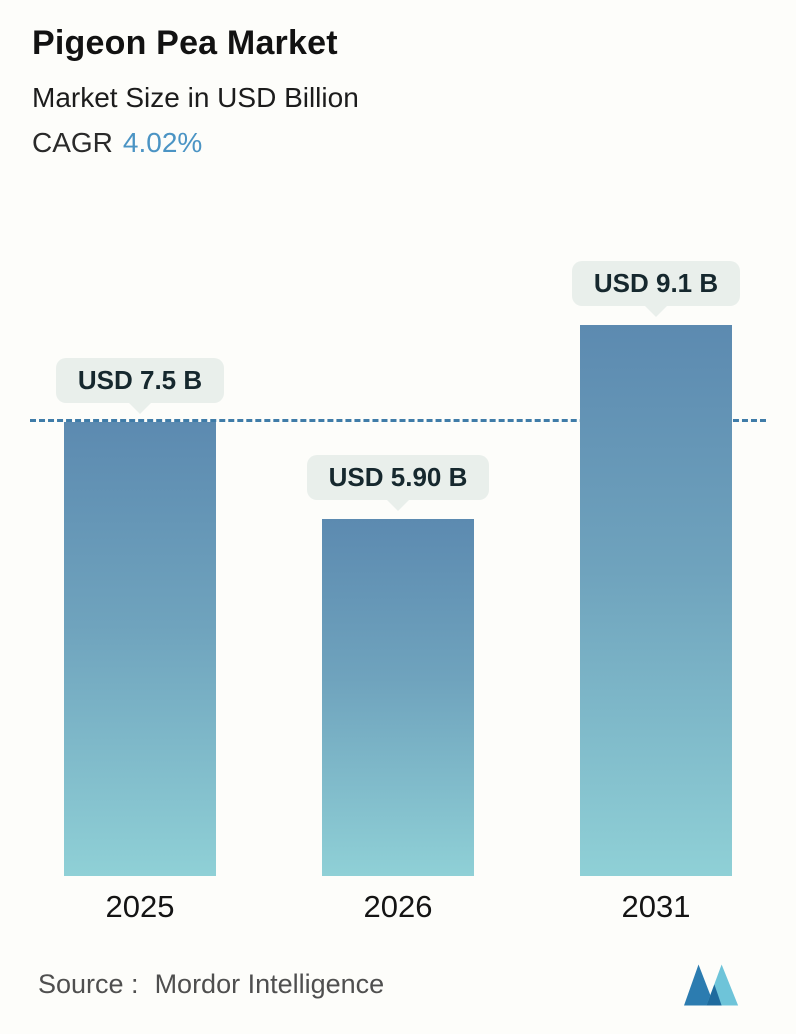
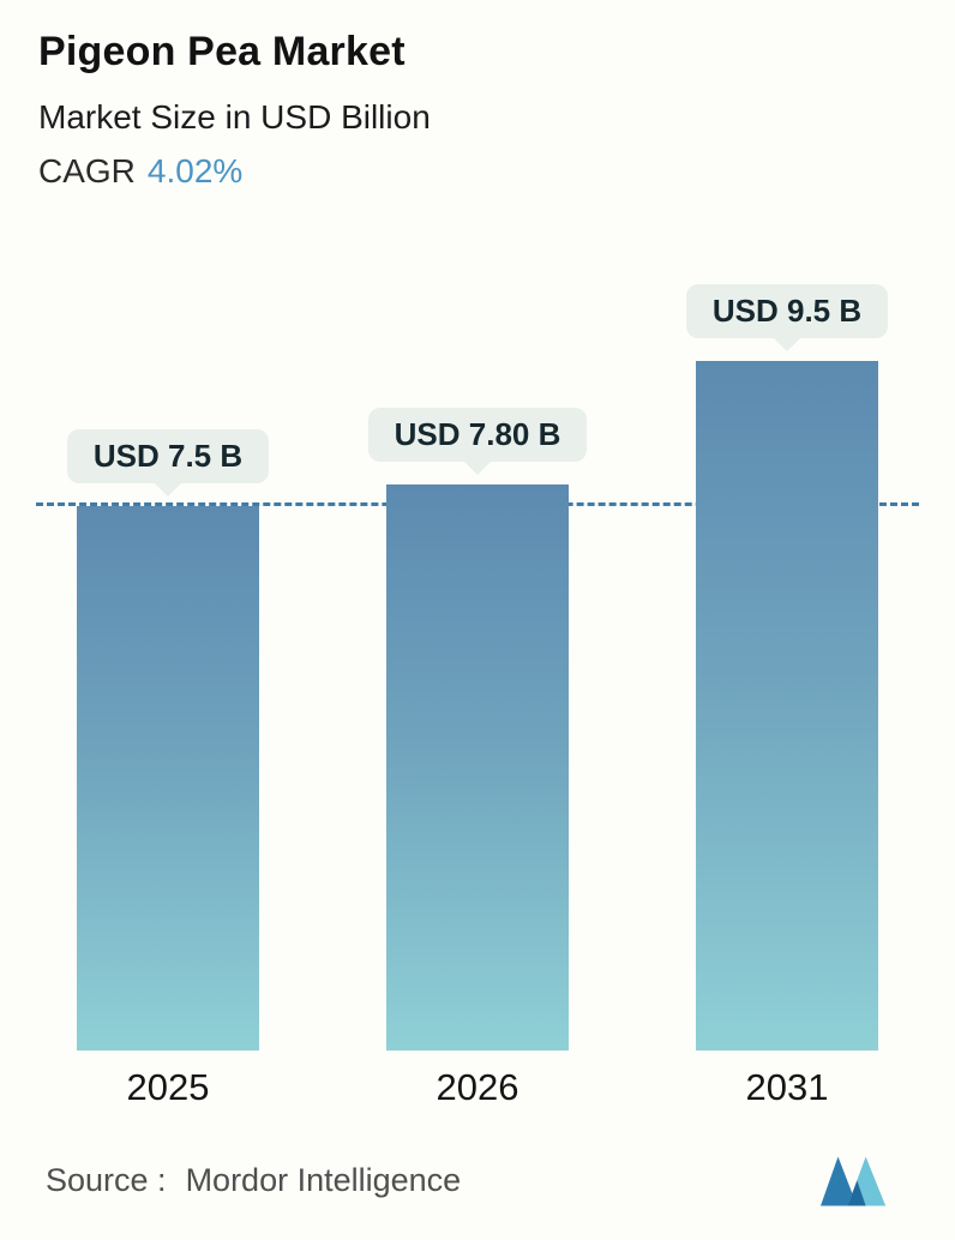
2026: 5.90 -> 7.80
2031: 9.1 -> 9.5
